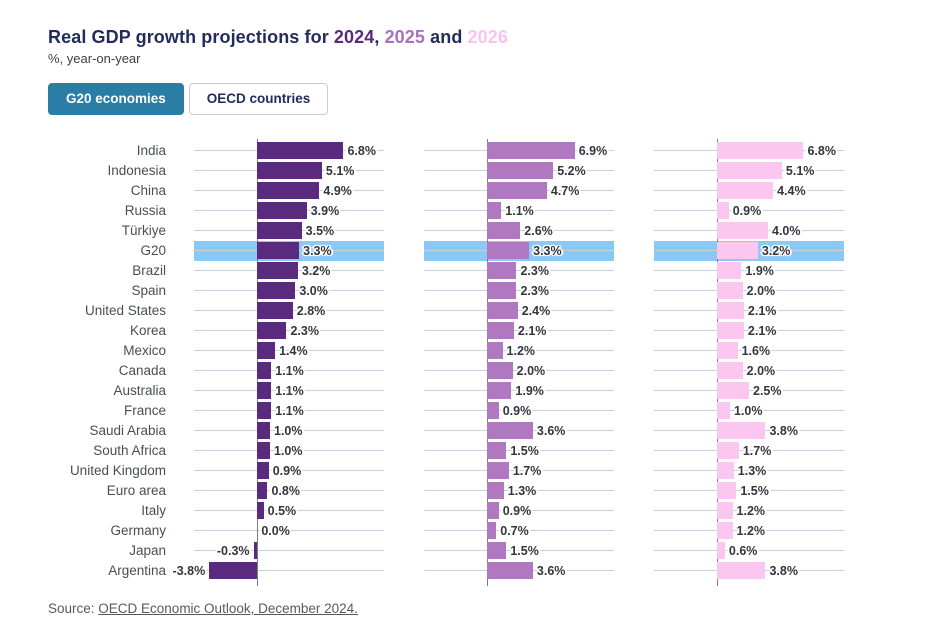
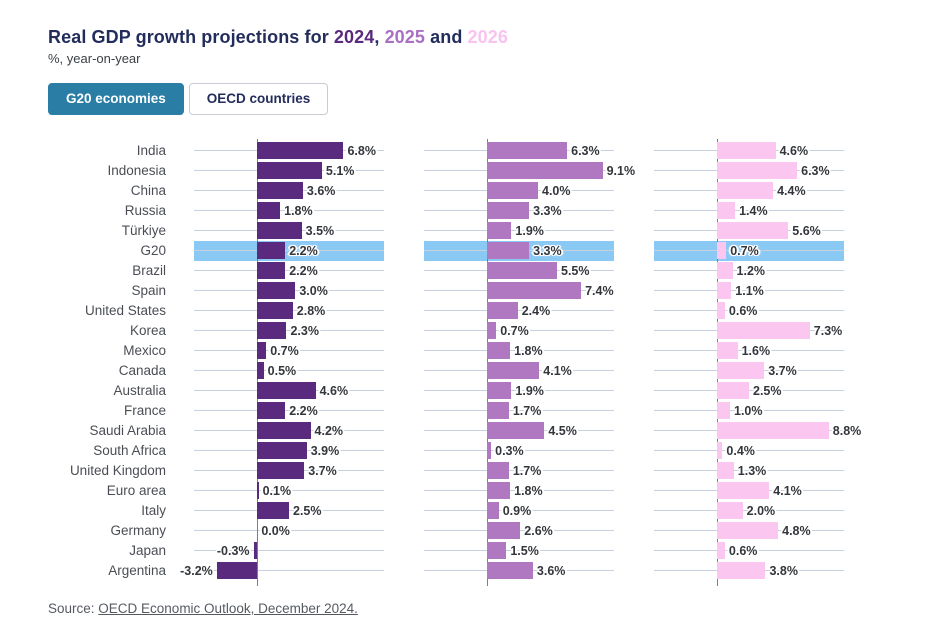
2025/India: 6.9% -> 6.3%
2026/India: 6.8% -> 4.6%
2025/Indonesia: 5.2% -> 9.1%
2026/Indonesia: 5.1% -> 6.3%
2024/China: 4.9% -> 3.6%
2025/China: 4.7% -> 4.0%
2024/Russia: 3.9% -> 1.8%
2025/Russia: 1.1% -> 3.3%
2026/Russia: 0.9% -> 1.4%
2025/Türkiye: 2.6% -> 1.9%
2026/Türkiye: 4.0% -> 5.6%
2024/G20: 3.3% -> 2.2%
2026/G20: 3.2% -> 0.7%
2024/Brazil: 3.2% -> 2.2%
2025/Brazil: 2.3% -> 5.5%
2026/Brazil: 1.9% -> 1.2%
2025/Spain: 2.3% -> 7.4%
2026/Spain: 2.0% -> 1.1%
2026/United States: 2.1% -> 0.6%
2025/Korea: 2.1% -> 0.7%
2026/Korea: 2.1% -> 7.3%
2024/Mexico: 1.4% -> 0.7%
2025/Mexico: 1.2% -> 1.8%
2024/Canada: 1.1% -> 0.5%
2025/Canada: 2.0% -> 4.1%
2026/Canada: 2.0% -> 3.7%
2024/Australia: 1.1% -> 4.6%
2024/France: 1.1% -> 2.2%
2025/France: 0.9% -> 1.7%
2024/Saudi Arabia: 1.0% -> 4.2%
2025/Saudi Arabia: 3.6% -> 4.5%
2026/Saudi Arabia: 3.8% -> 8.8%
2024/South Africa: 1.0% -> 3.9%
2025/South Africa: 1.5% -> 0.3%
2026/South Africa: 1.7% -> 0.4%
2024/United Kingdom: 0.9% -> 3.7%
2024/Euro area: 0.8% -> 0.1%
2025/Euro area: 1.3% -> 1.8%
2026/Euro area: 1.5% -> 4.1%
2024/Italy: 0.5% -> 2.5%
2026/Italy: 1.2% -> 2.0%
2025/Germany: 0.7% -> 2.6%
2026/Germany: 1.2% -> 4.8%
2024/Argentina: -3.8% -> -3.2%
